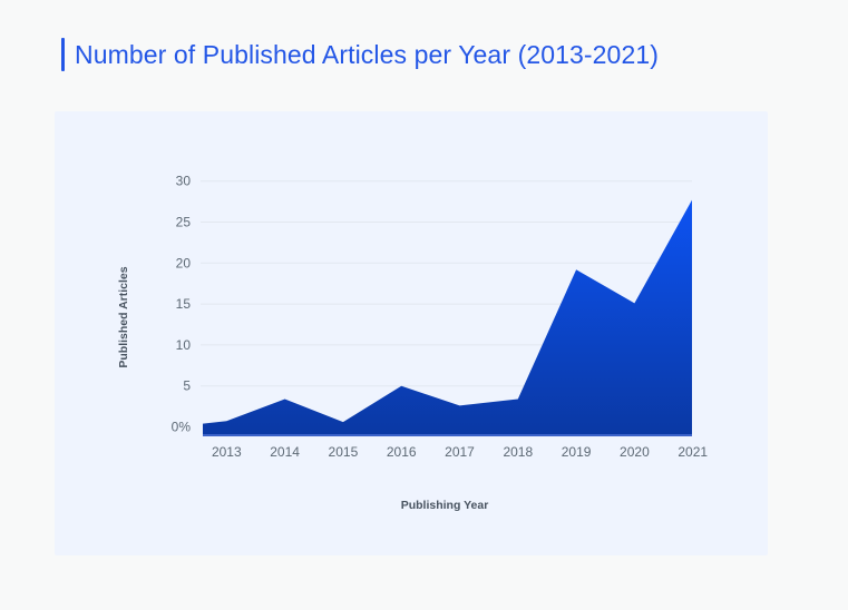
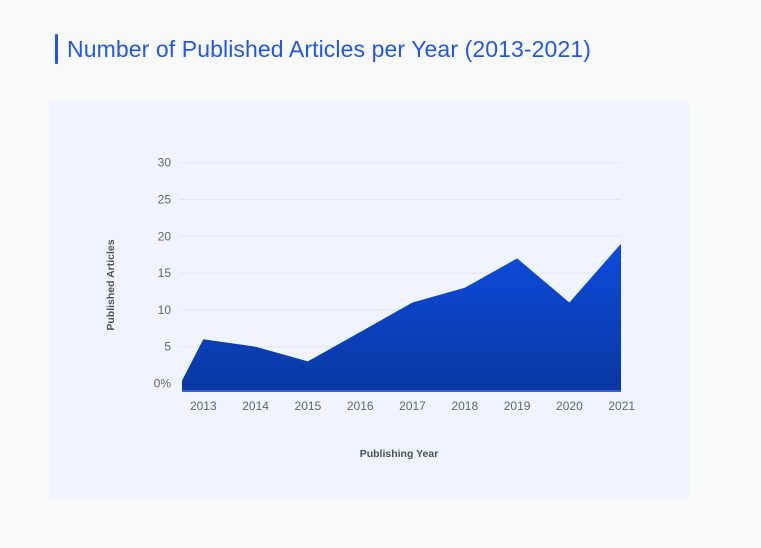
2013: 1 -> 6
2014: 3 -> 5
2015: 1 -> 3
2016: 5 -> 7
2017: 3 -> 11
2018: 3 -> 13
2019: 19 -> 17
2020: 15 -> 11
2021: 28 -> 19
